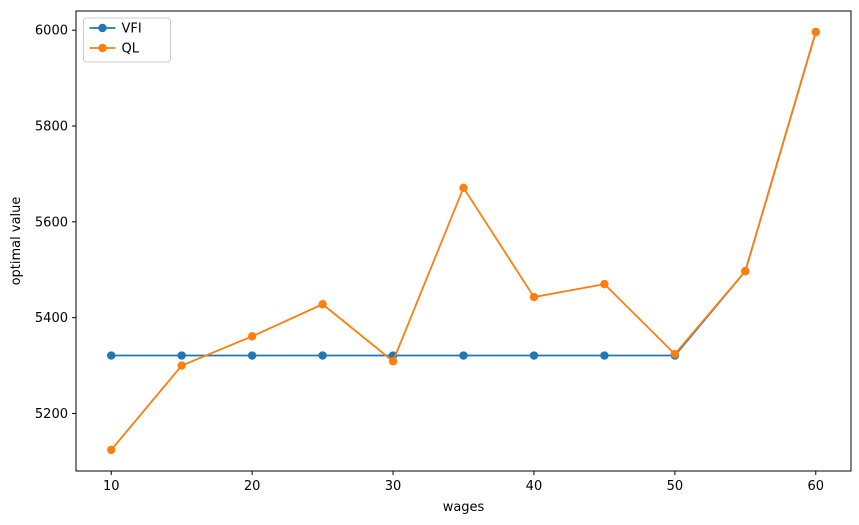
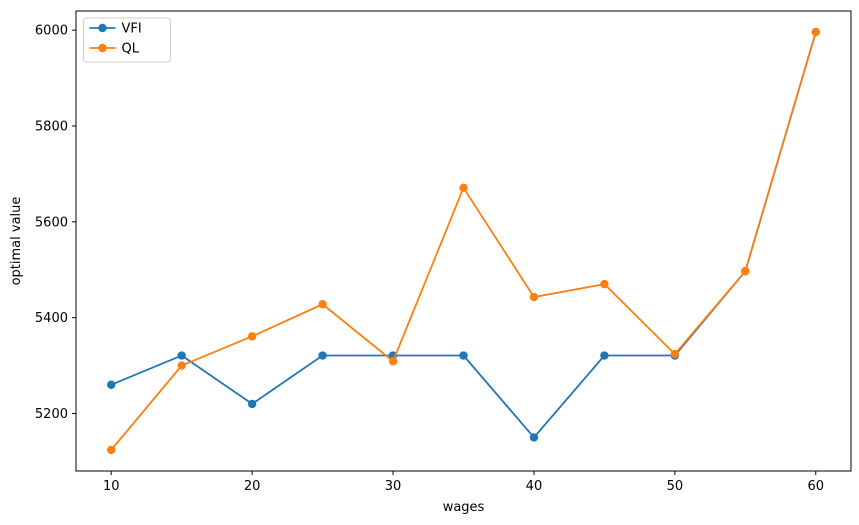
VFI/10: 5320 -> 5260
VFI/20: 5320 -> 5220
VFI/40: 5320 -> 5150
